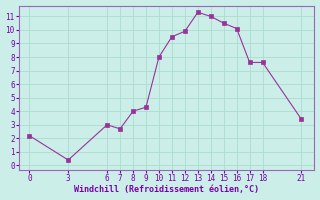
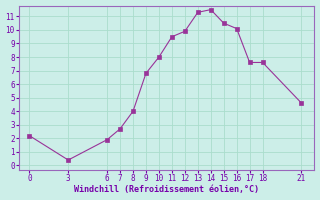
6: 3.0 -> 1.9
9: 4.3 -> 6.8
14: 11.0 -> 11.5
21: 3.4 -> 4.6
